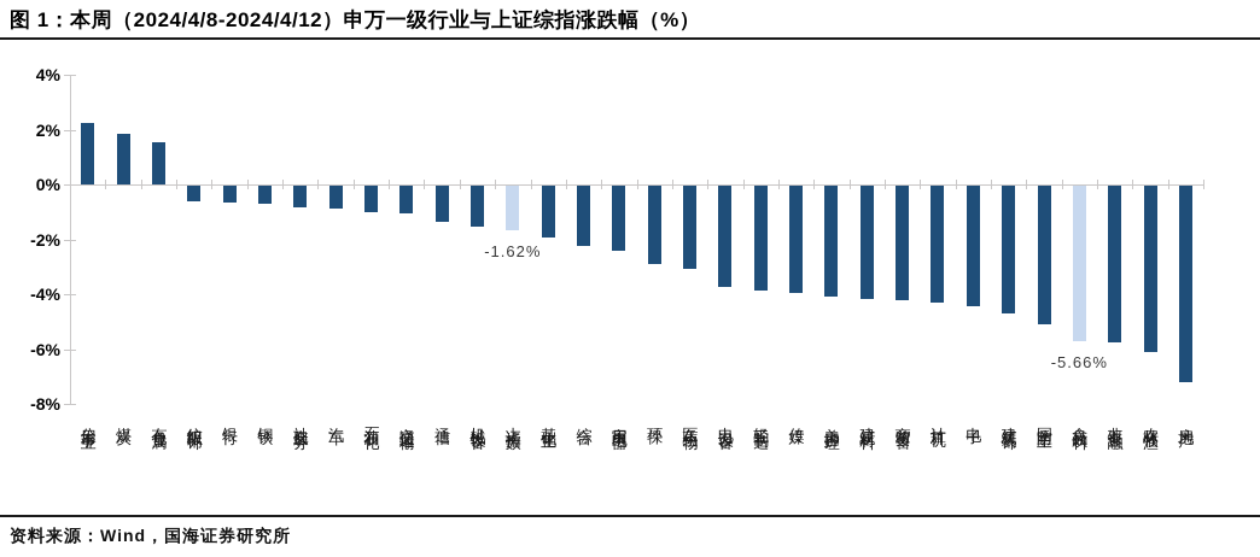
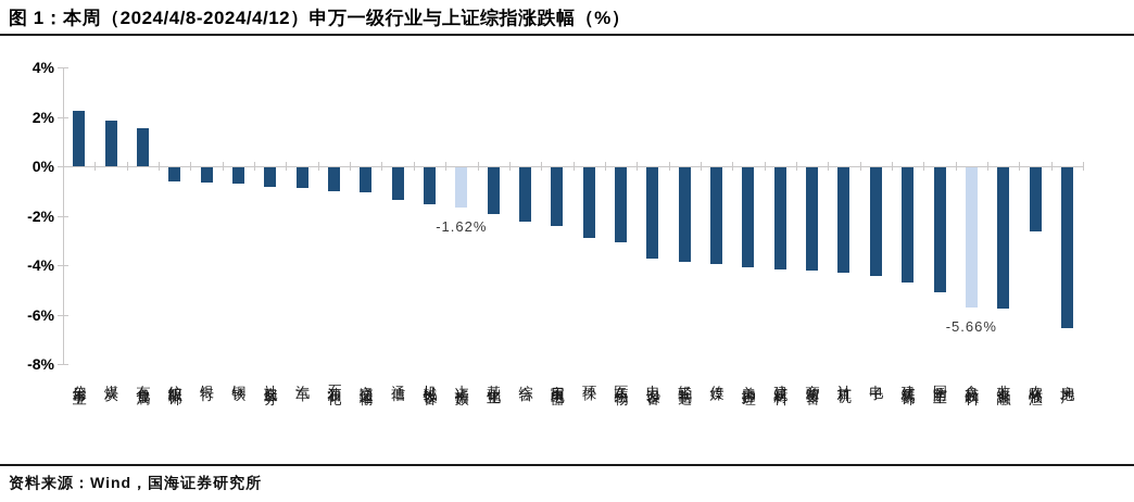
农林牧渔: -6.0% -> -2.6%
房地产: -7.2% -> -6.5%
